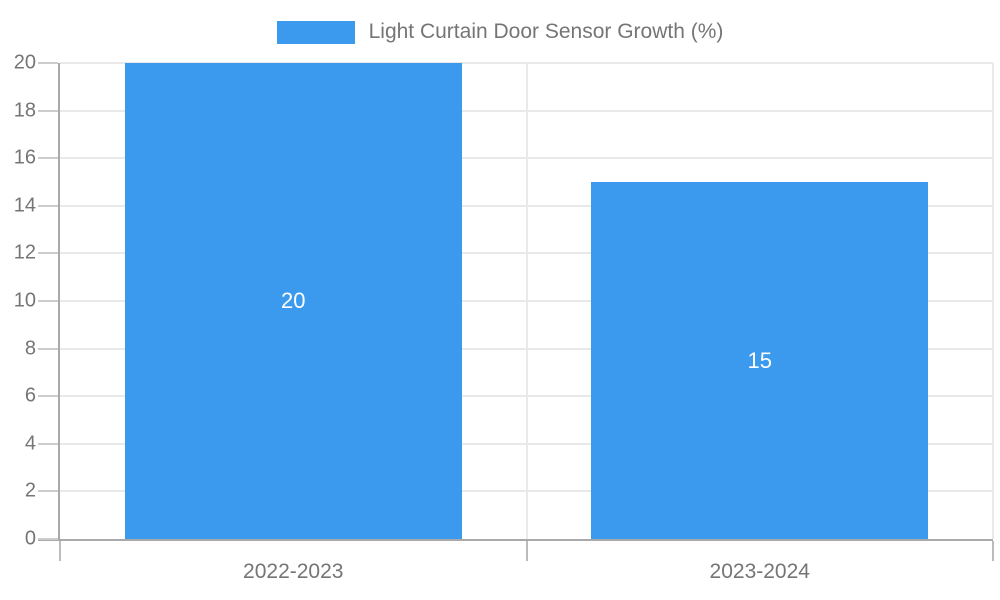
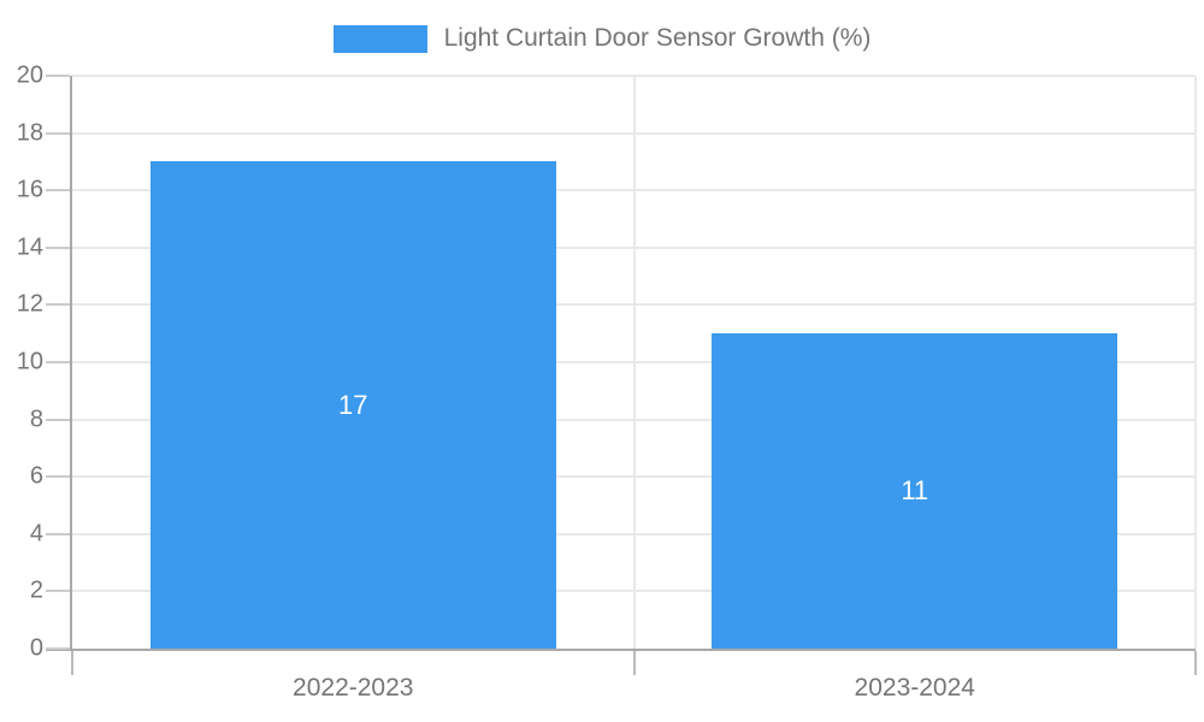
2022-2023: 20 -> 17
2023-2024: 15 -> 11
